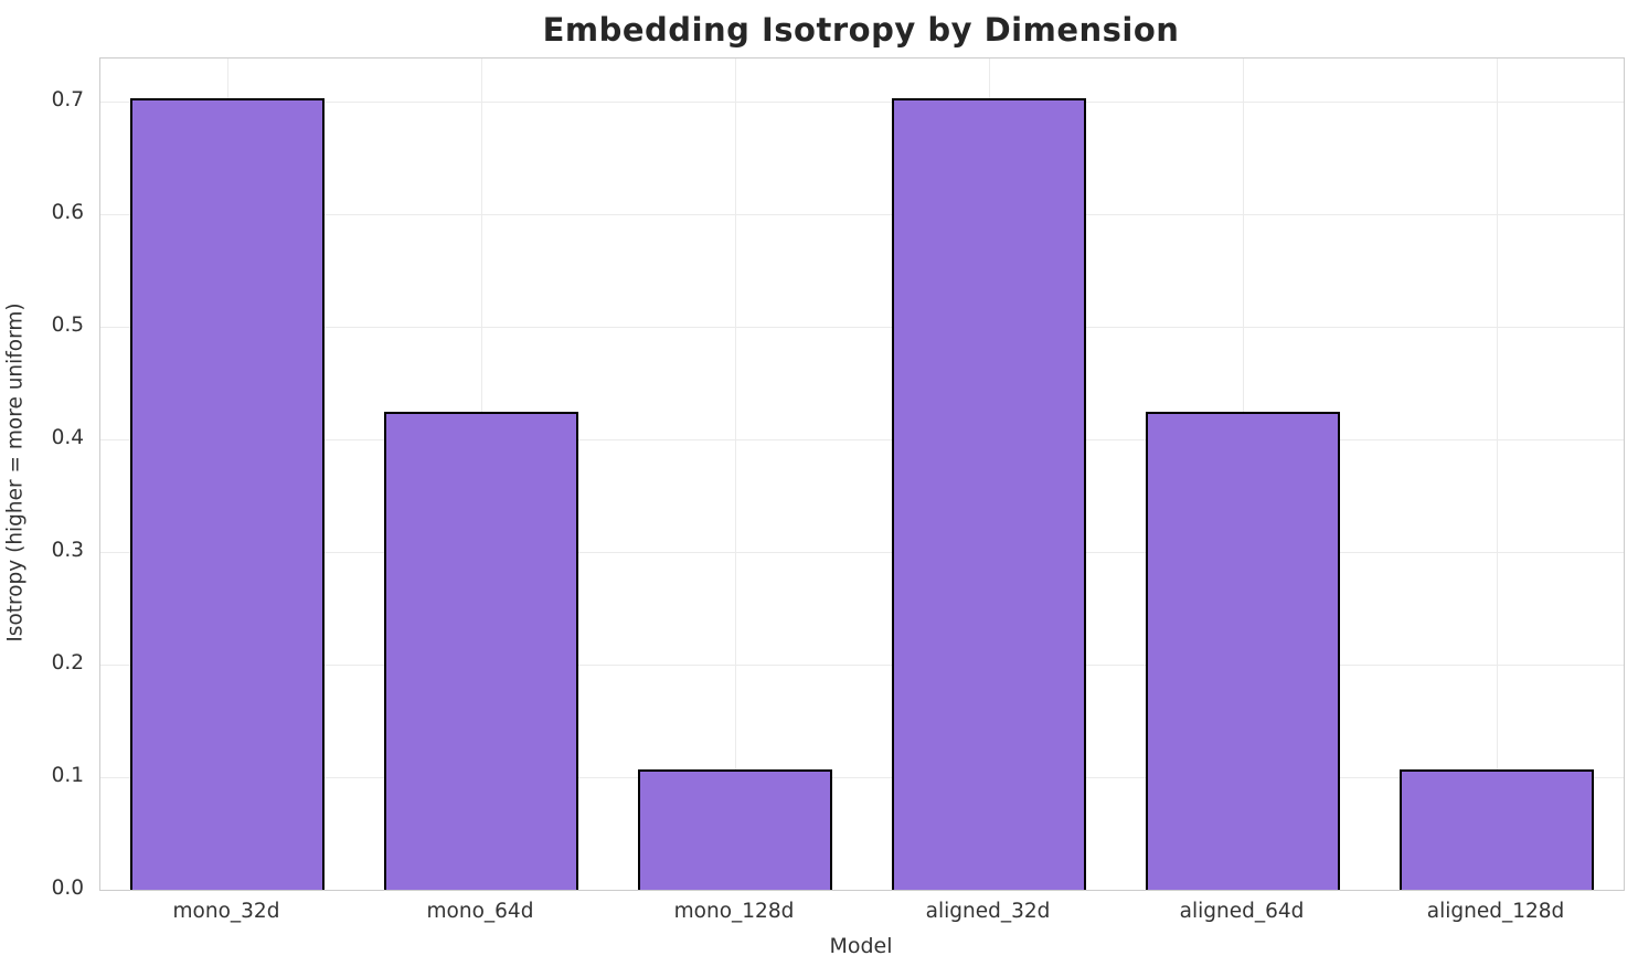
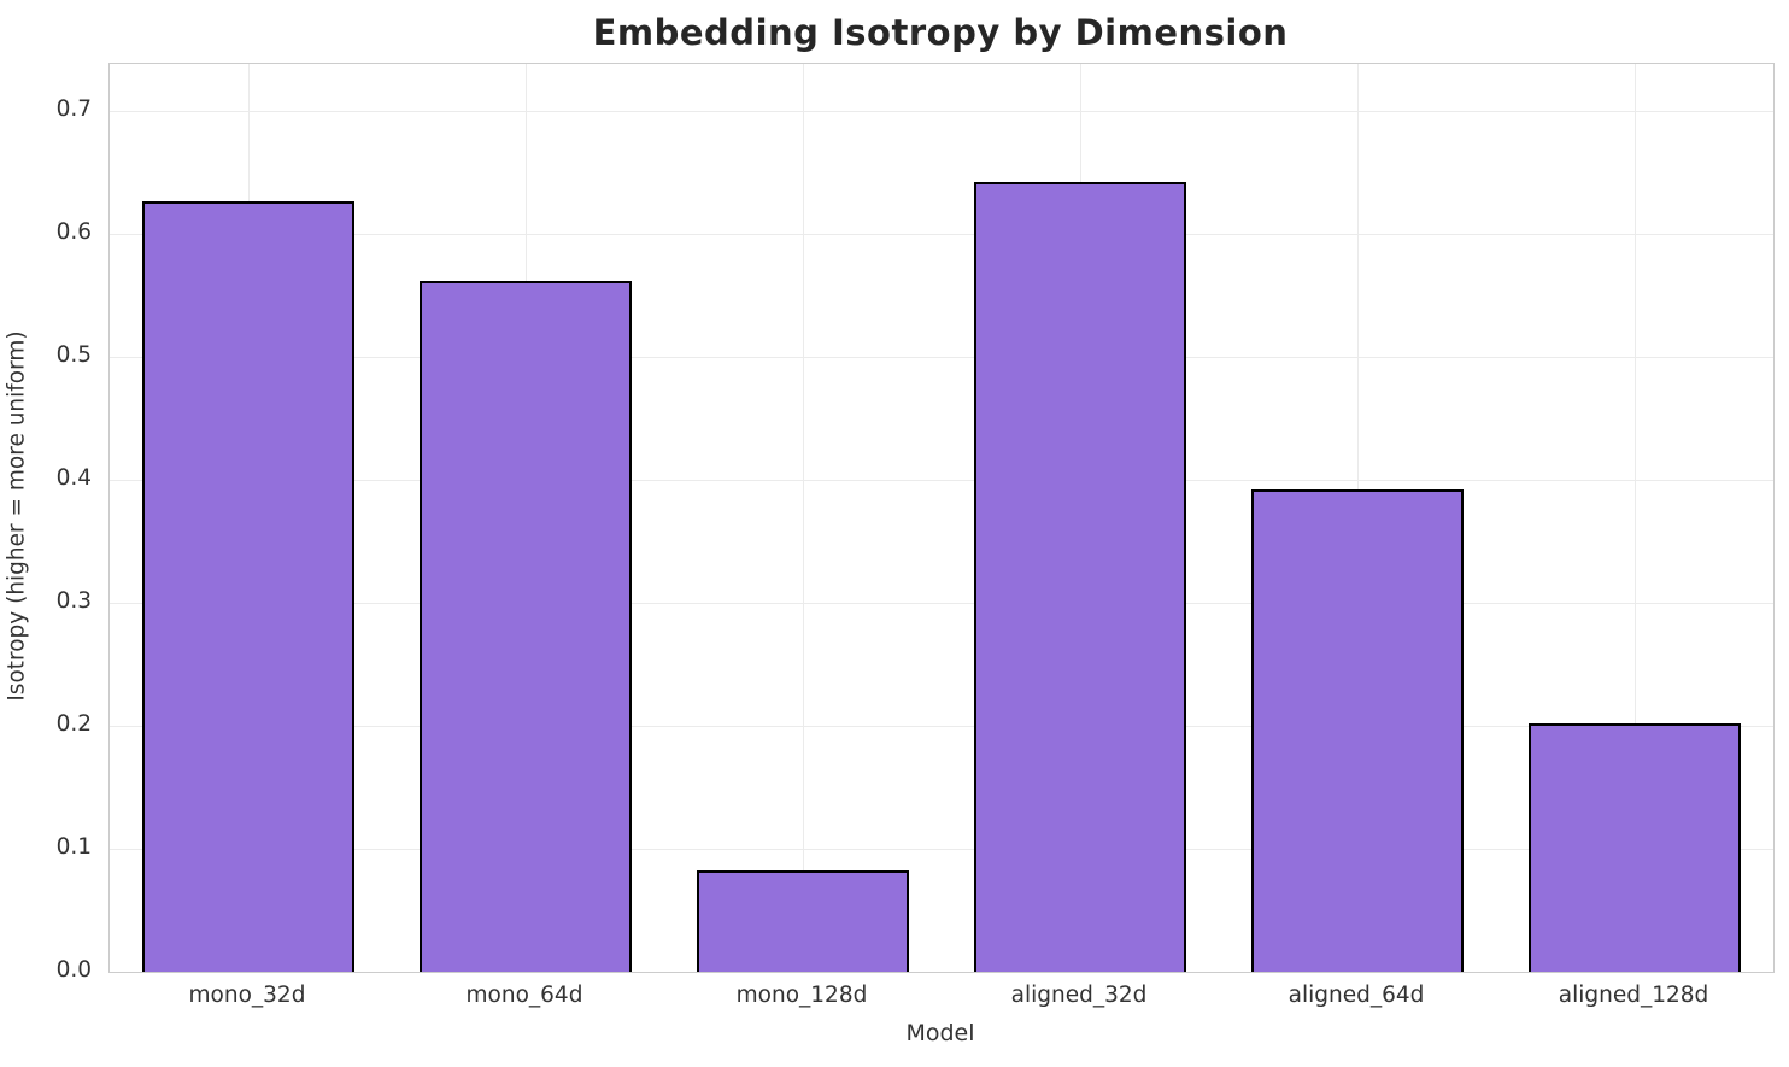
mono_32d: 0.703 -> 0.626
mono_64d: 0.424 -> 0.562
mono_128d: 0.107 -> 0.082
aligned_32d: 0.703 -> 0.642
aligned_64d: 0.424 -> 0.392
aligned_128d: 0.107 -> 0.202
